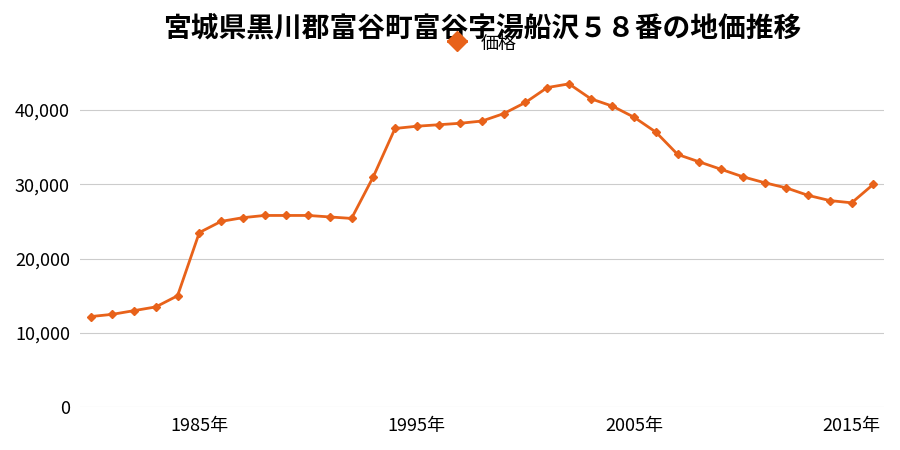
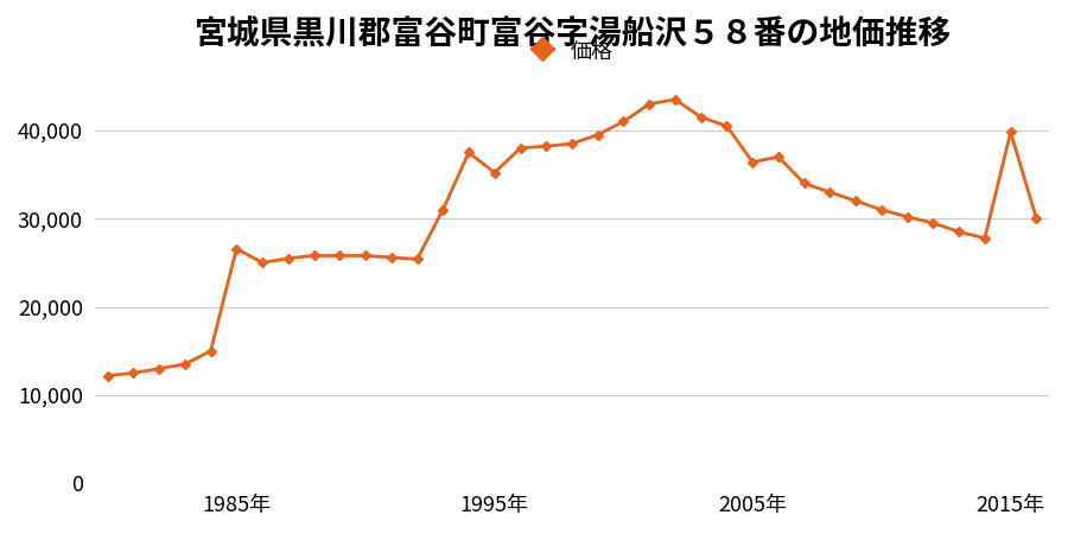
1985年: 23,500 -> 26,600
1995年: 37,800 -> 35,200
2005年: 39,000 -> 36,400
2015年: 27,500 -> 39,800
